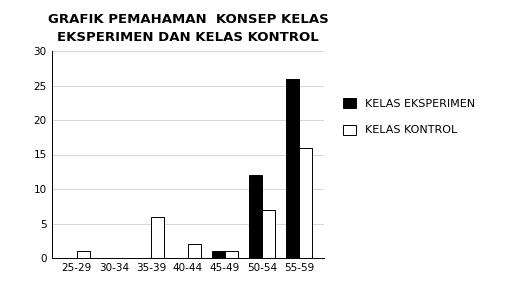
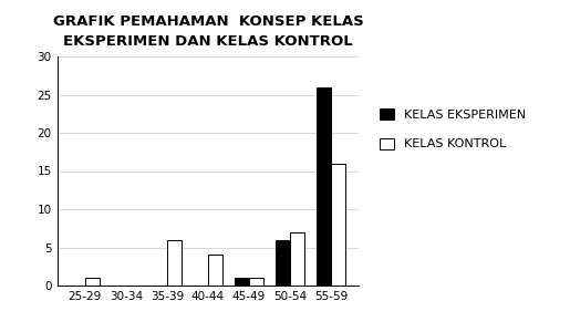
KELAS KONTROL/40-44: 2 -> 4
KELAS EKSPERIMEN/50-54: 12 -> 6
